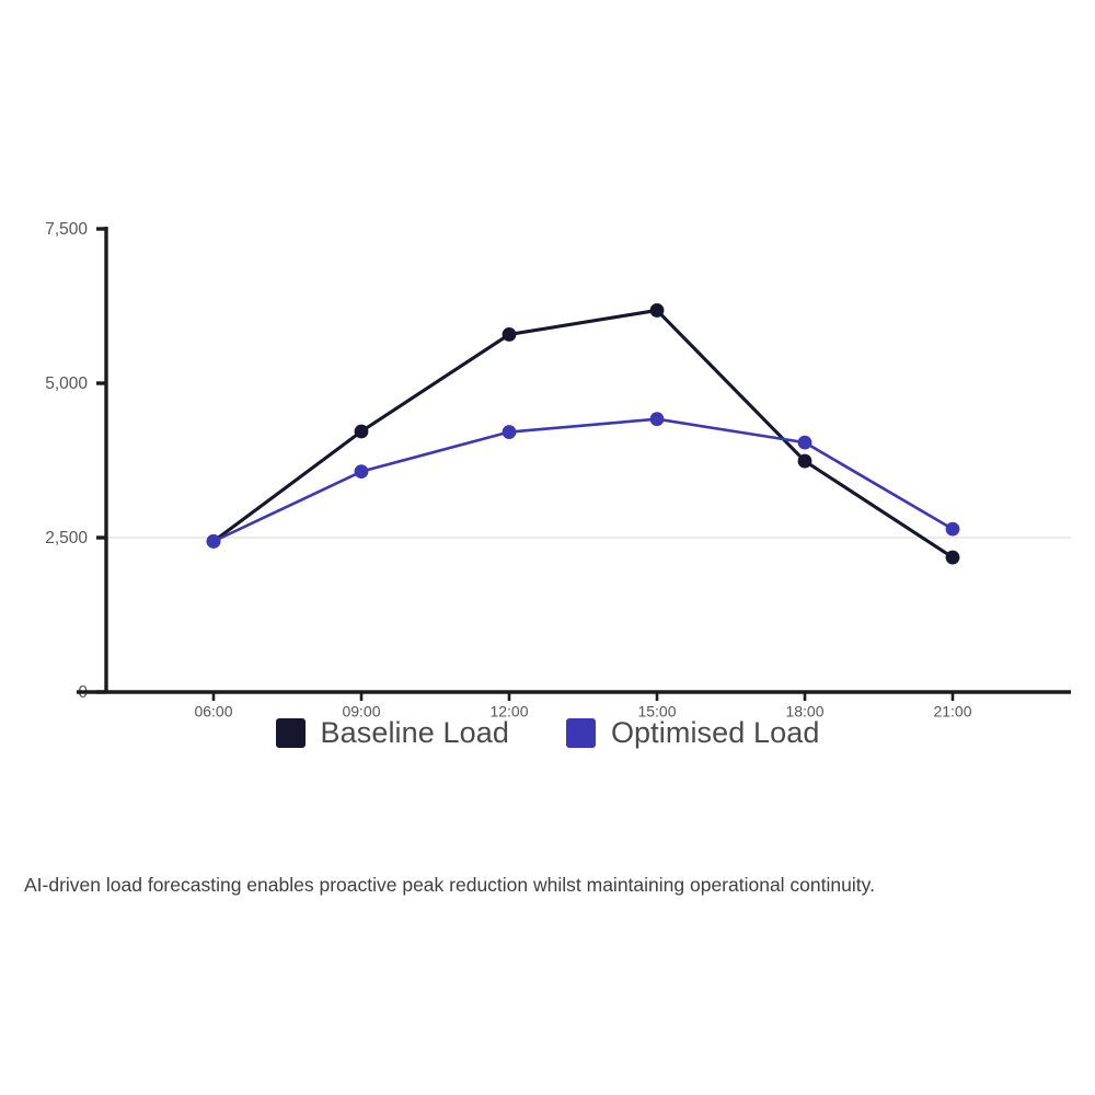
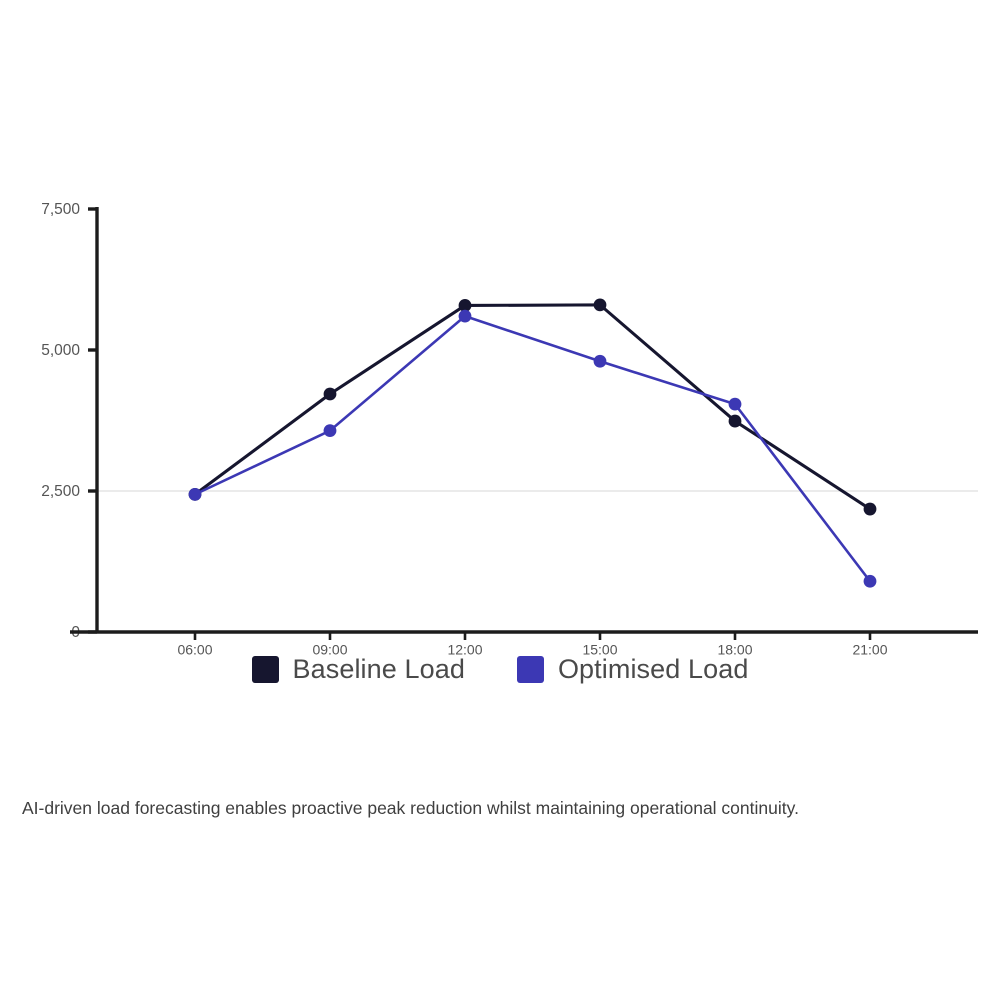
Optimised Load/12:00: 4200 -> 5600
Baseline Load/15:00: 6200 -> 5800
Optimised Load/15:00: 4400 -> 4800
Optimised Load/21:00: 2600 -> 900
